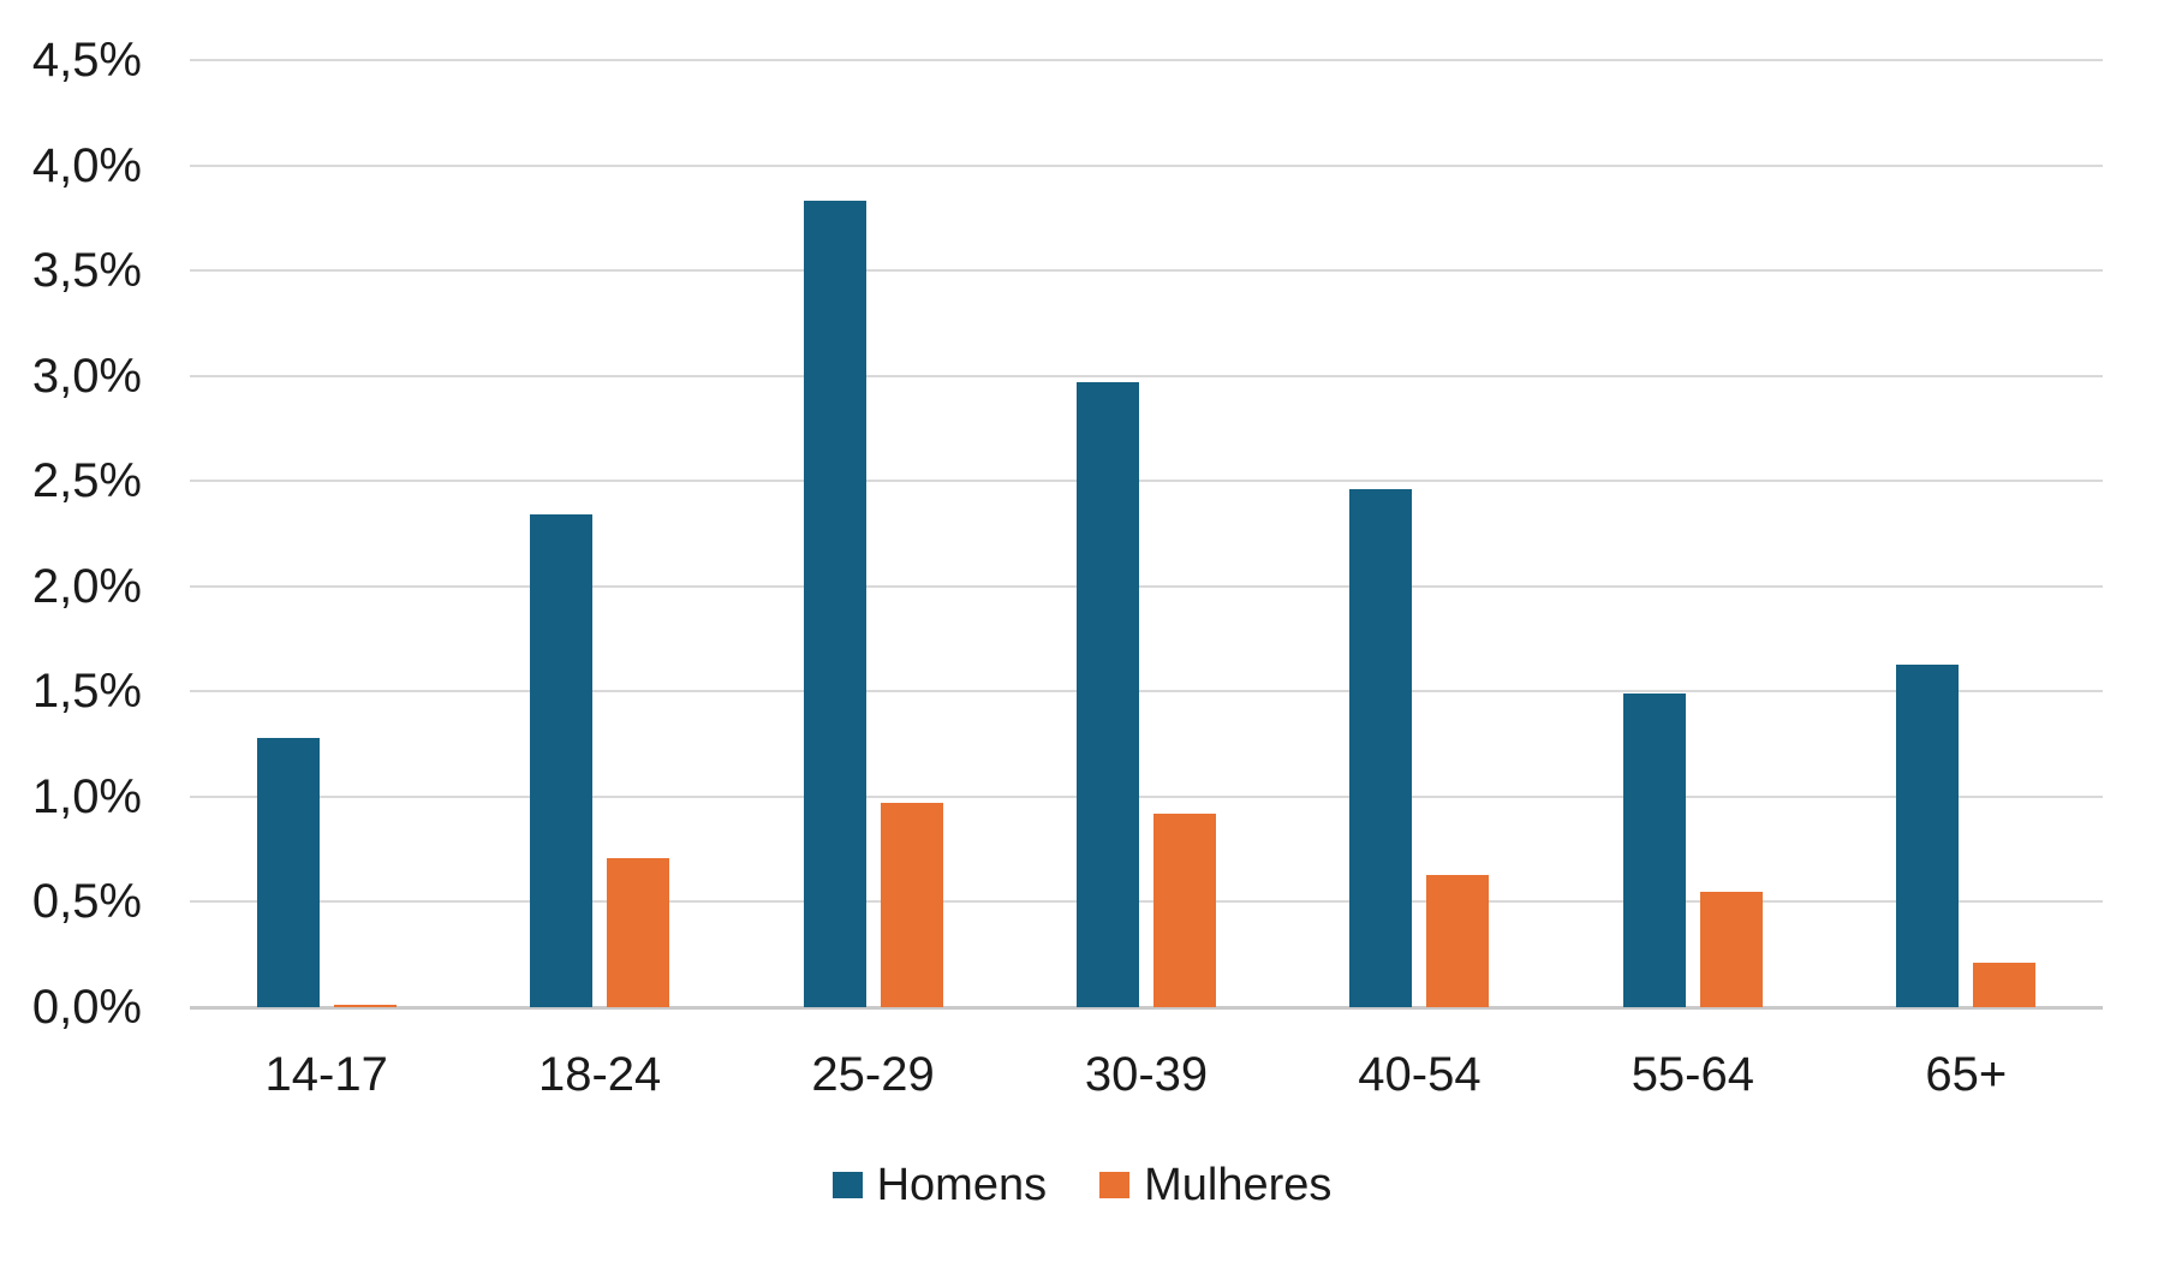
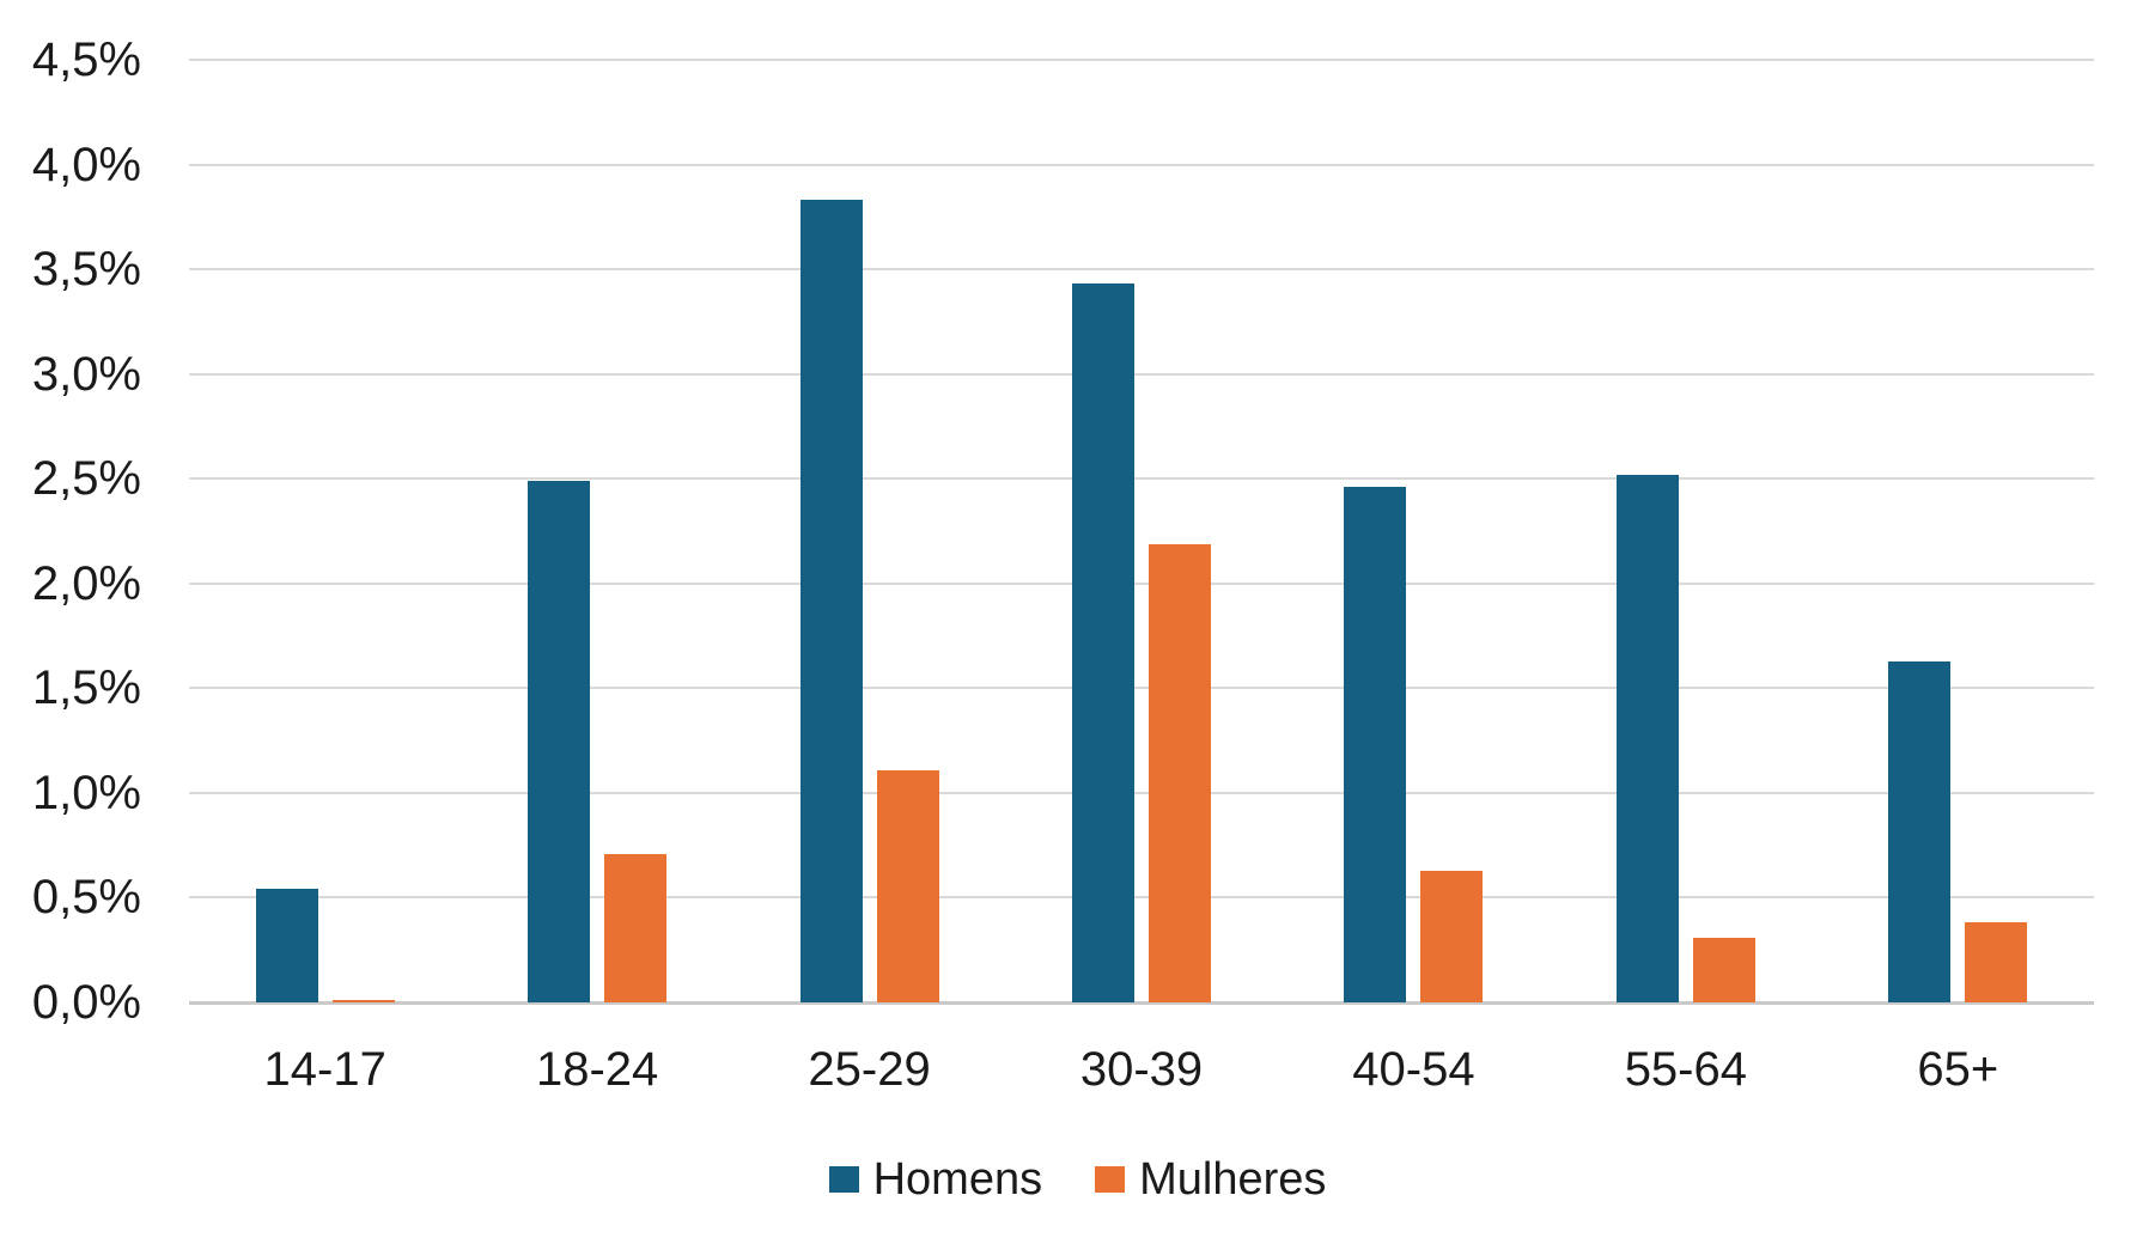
Homens/14-17: 1,28% -> 0,54%
Homens/18-24: 2,34% -> 2,49%
Mulheres/25-29: 0,97% -> 1,11%
Homens/30-39: 2,97% -> 3,43%
Mulheres/30-39: 0,92% -> 2,19%
Homens/55-64: 1,49% -> 2,52%
Mulheres/55-64: 0,55% -> 0,31%
Mulheres/65+: 0,21% -> 0,38%
